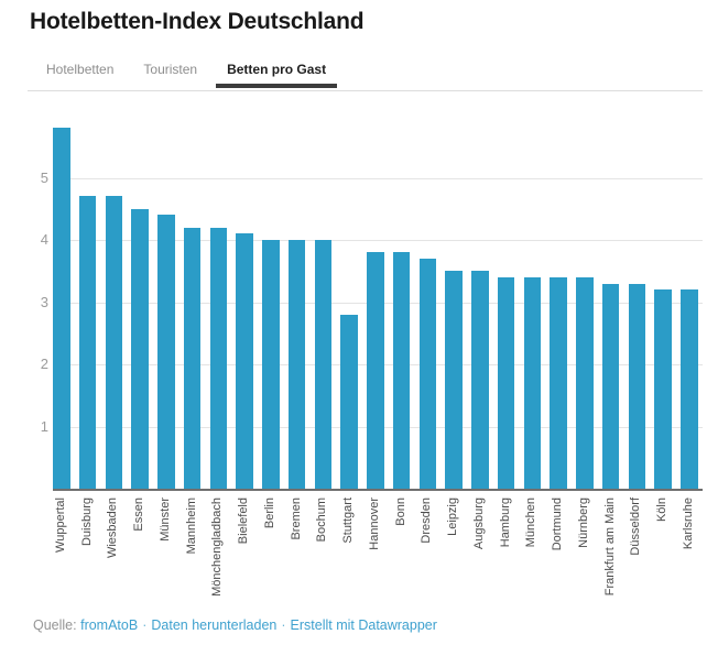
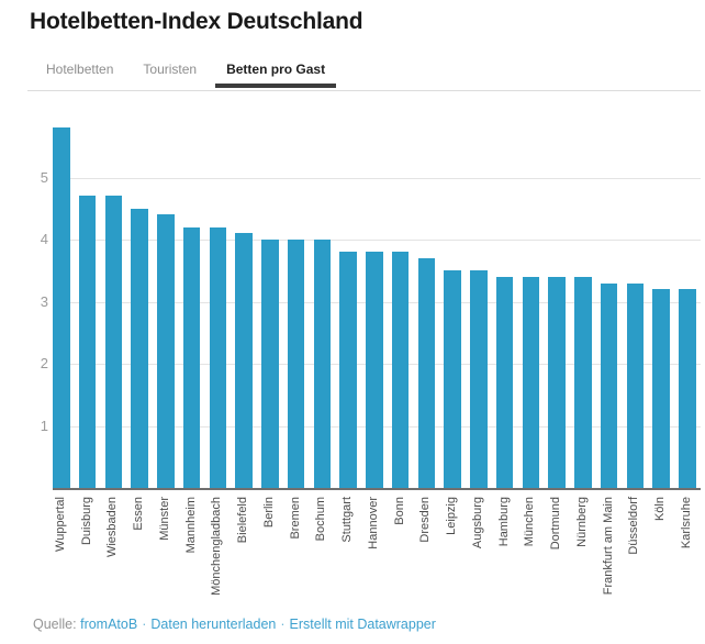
Stuttgart: 2.8 -> 3.8
